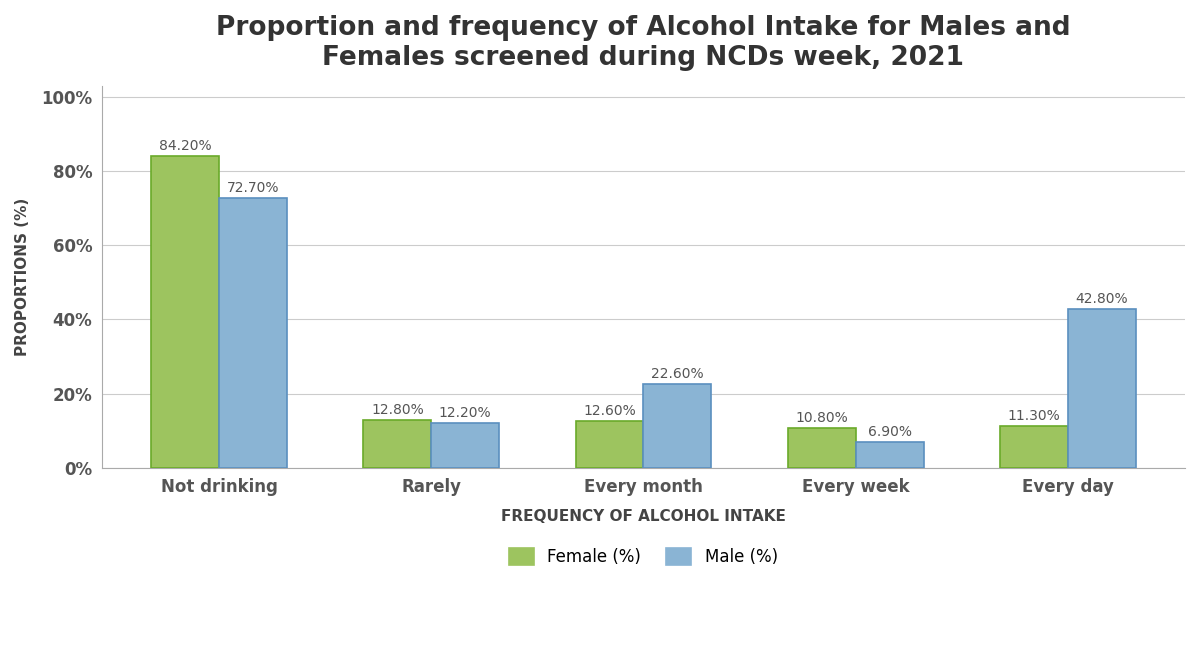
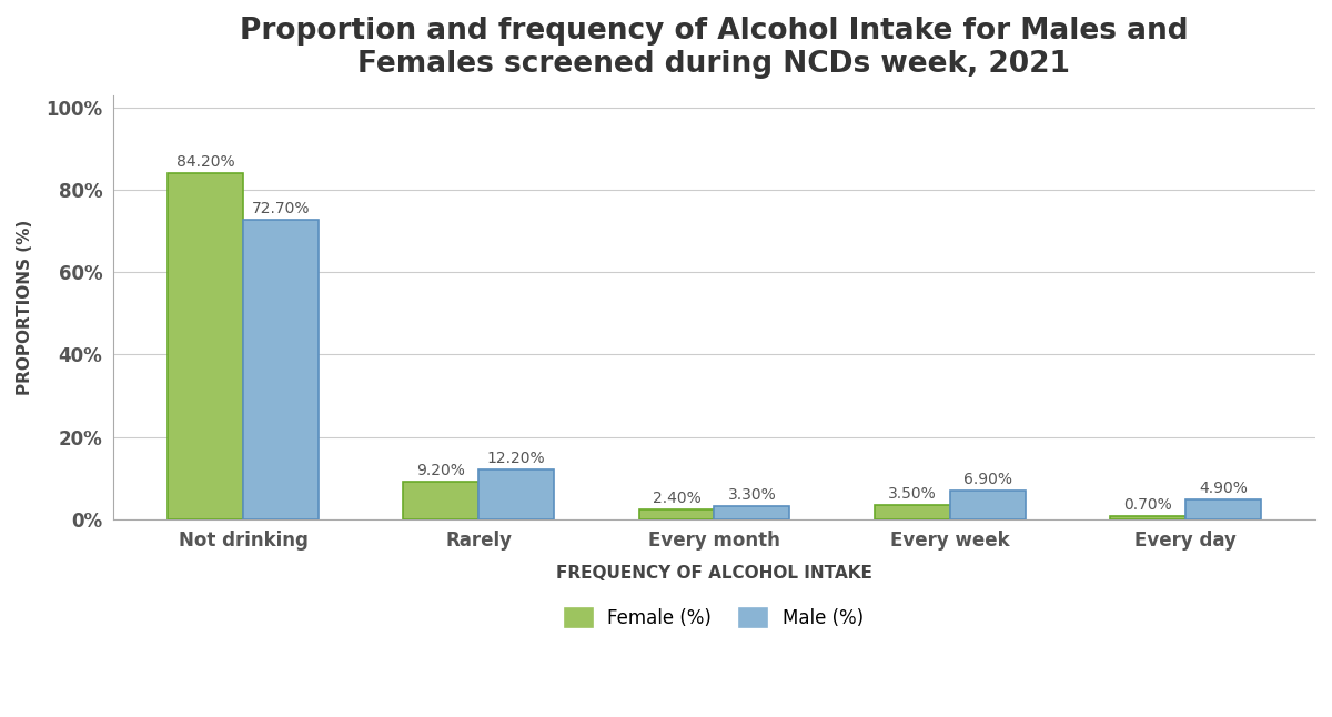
Female (%)/Rarely: 12.80% -> 9.20%
Female (%)/Every month: 12.60% -> 2.40%
Male (%)/Every month: 22.60% -> 3.30%
Female (%)/Every week: 10.80% -> 3.50%
Female (%)/Every day: 11.30% -> 0.70%
Male (%)/Every day: 42.80% -> 4.90%
